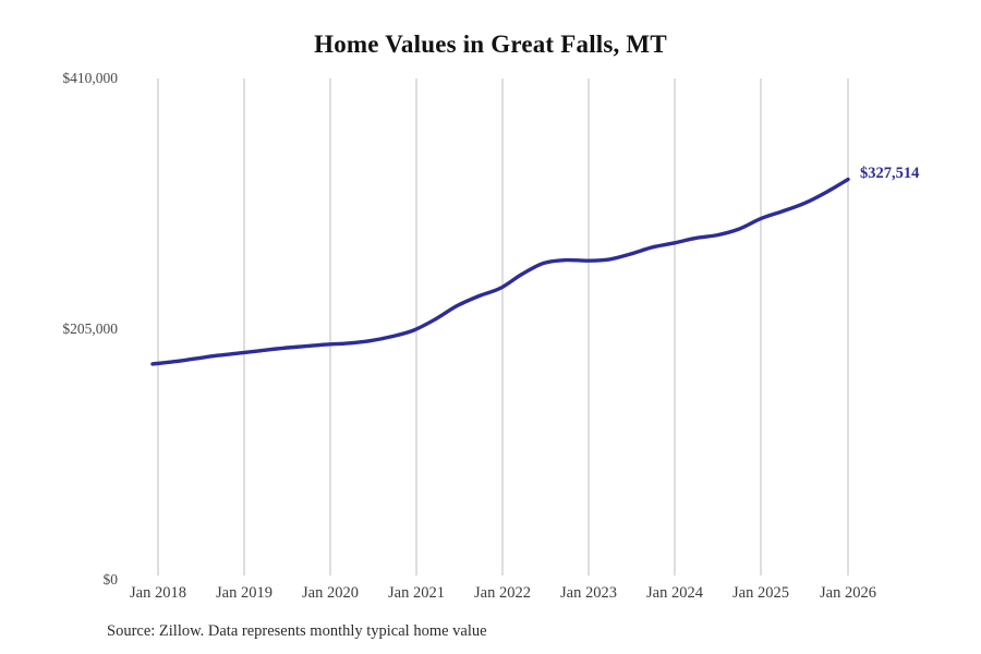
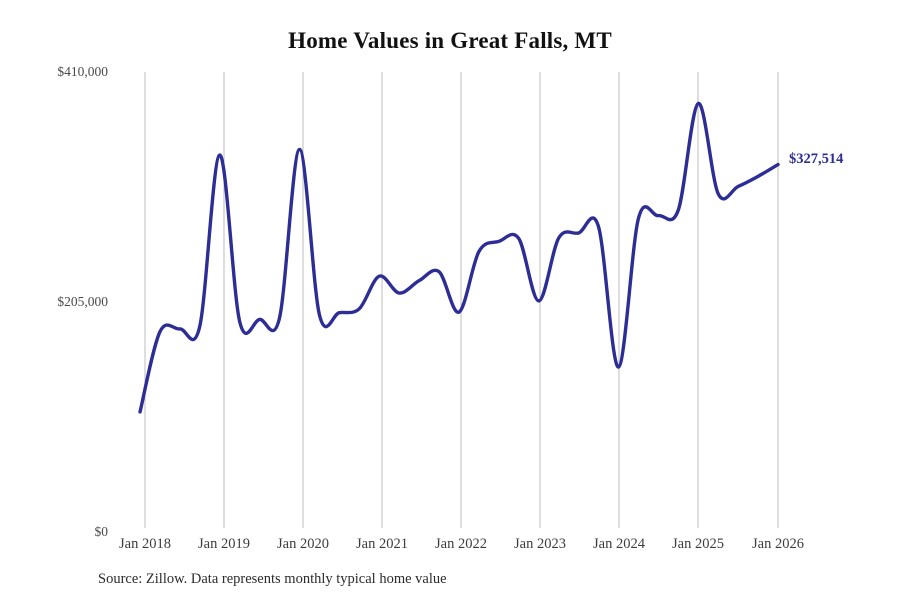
Jan 2018: $176000 -> $107000
Jan 2019: $186000 -> $336000
Jan 2020: $192000 -> $341000
Jan 2021: $204000 -> $228000
Jan 2022: $238000 -> $196000
Jan 2023: $261000 -> $206000
Jan 2024: $276000 -> $147000
Jan 2025: $296000 -> $382000
